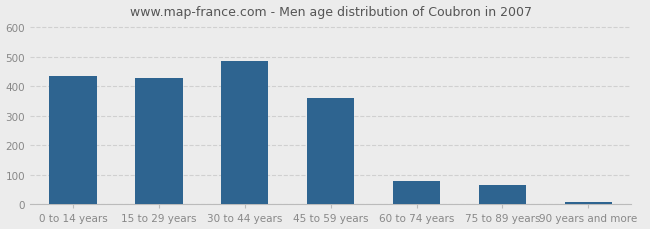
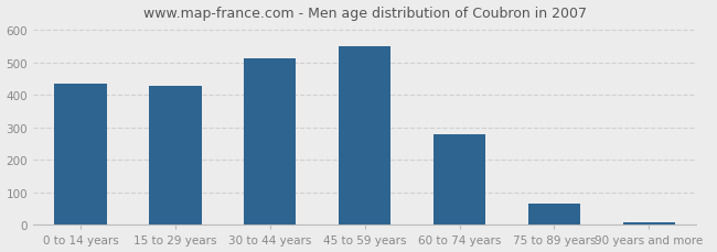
30 to 44 years: 485 -> 514
45 to 59 years: 360 -> 549
60 to 74 years: 80 -> 281
